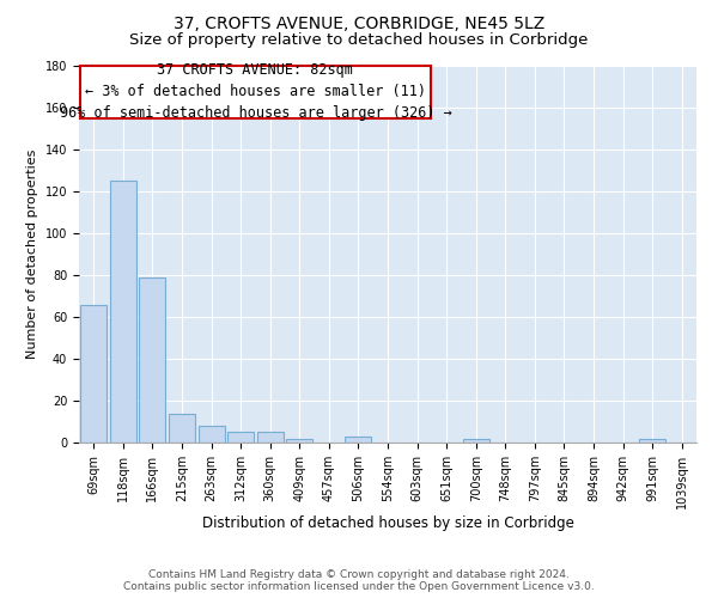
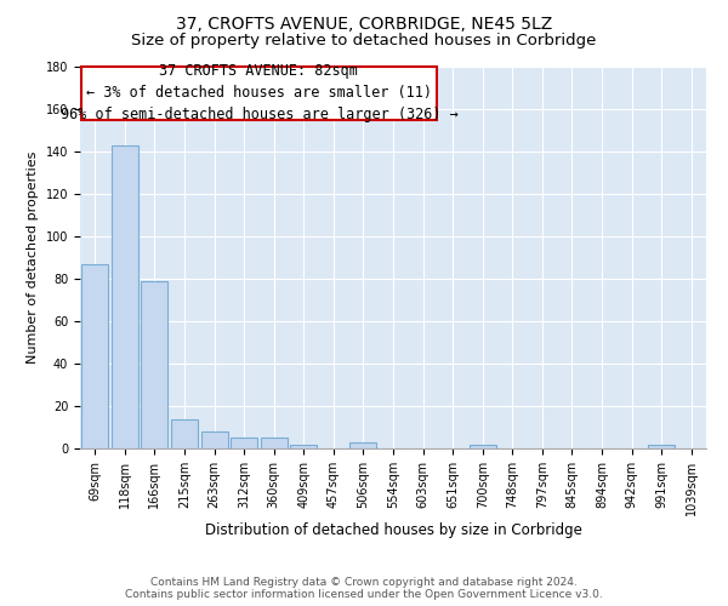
69sqm: 66 -> 87
118sqm: 125 -> 143
